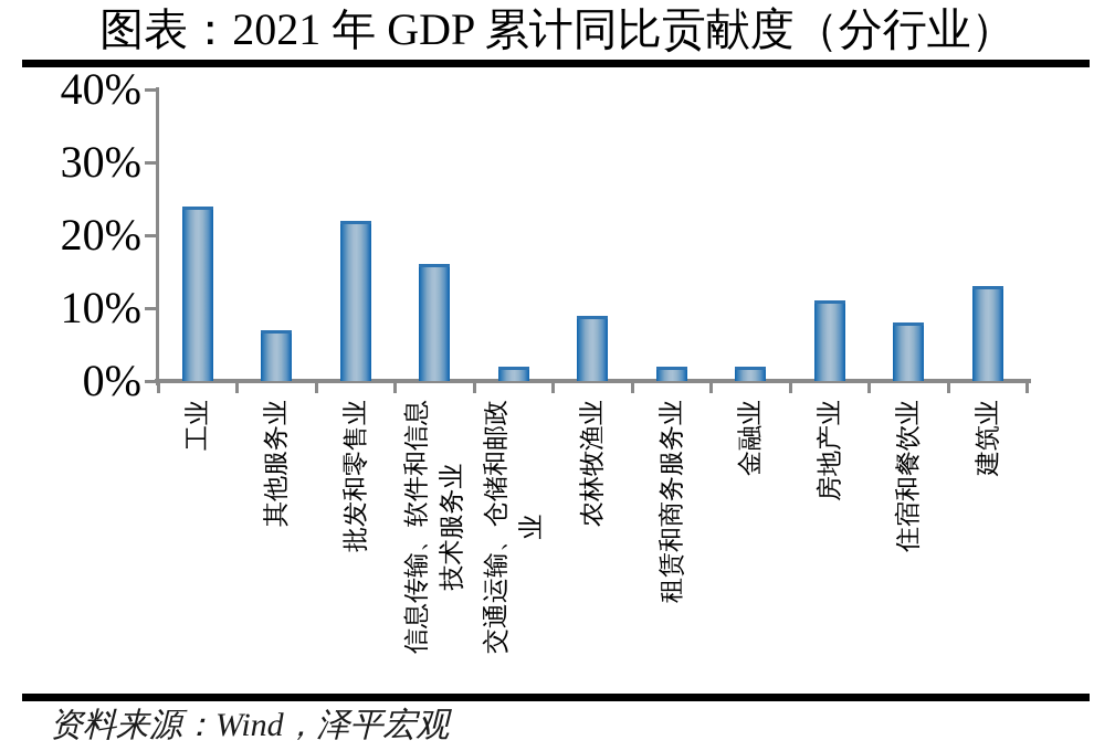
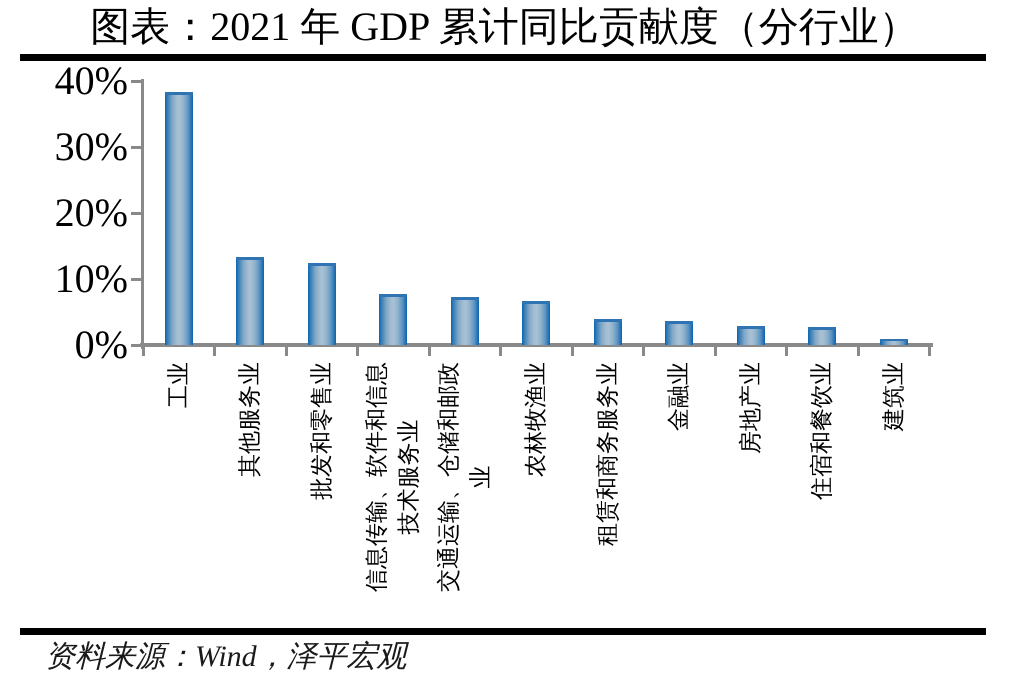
工业: 24% -> 38%
其他服务业: 7% -> 13%
批发和零售业: 22% -> 12%
信息传输、软件和信息 技术服务业: 16% -> 8%
交通运输、仓储和邮政 业: 2% -> 7%
农林牧渔业: 9% -> 7%
租赁和商务服务业: 2% -> 4%
金融业: 2% -> 4%
房地产业: 11% -> 3%
住宿和餐饮业: 8% -> 3%
建筑业: 13% -> 1%
